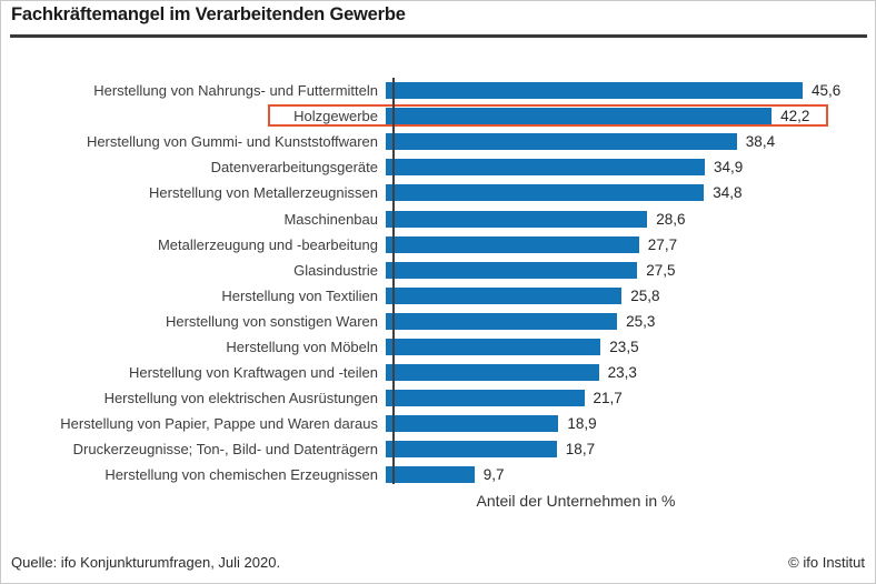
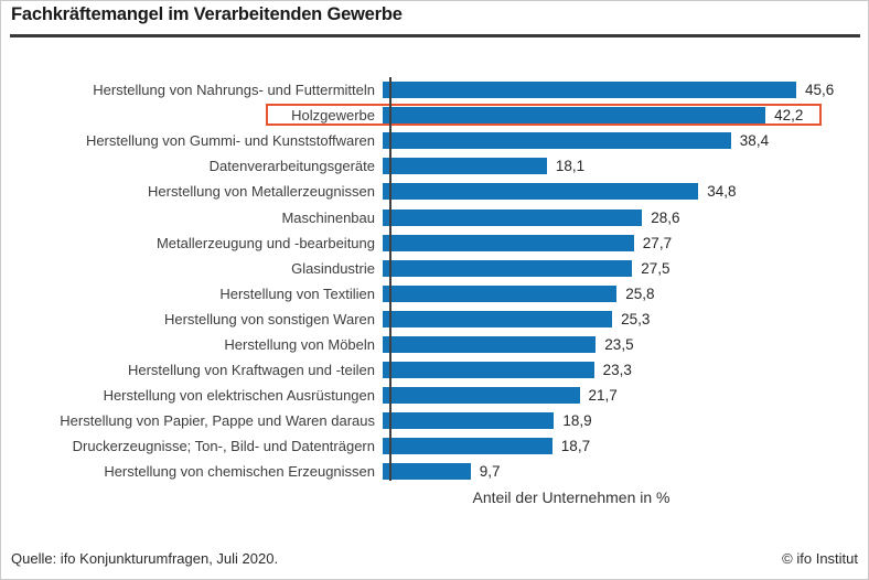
Datenverarbeitungsgeräte: 34,9 -> 18,1
